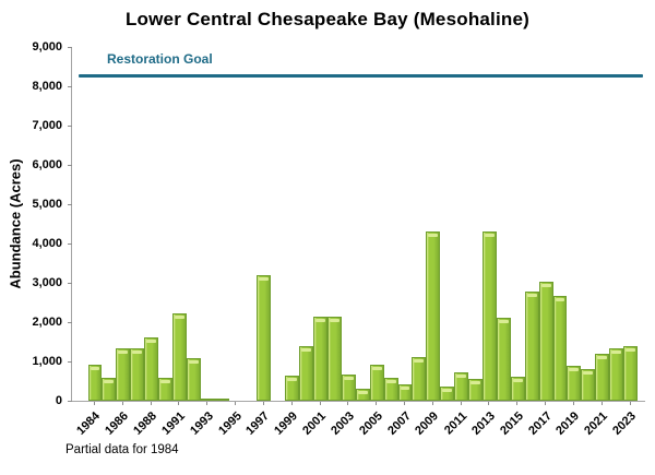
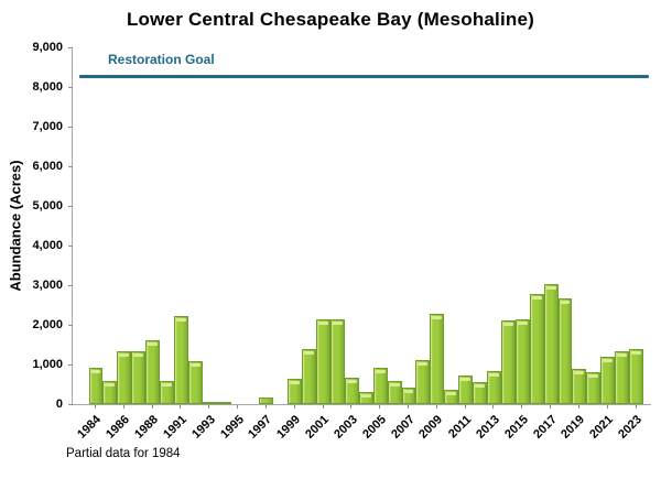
1997: 3200 -> 200
2009: 4300 -> 2300
2013: 4300 -> 800
2015: 600 -> 2200
